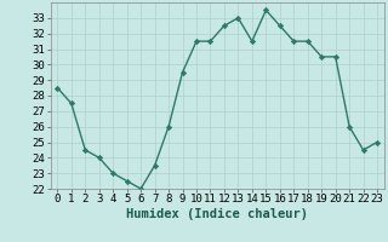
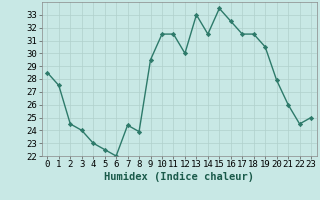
7: 23.5 -> 24.4
8: 26.0 -> 23.9
12: 32.5 -> 30.0
20: 30.5 -> 27.9
